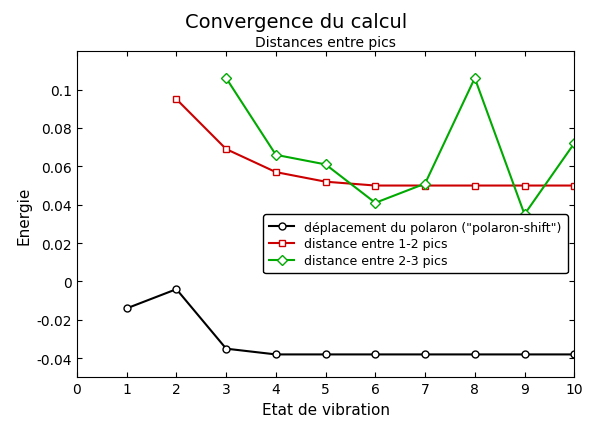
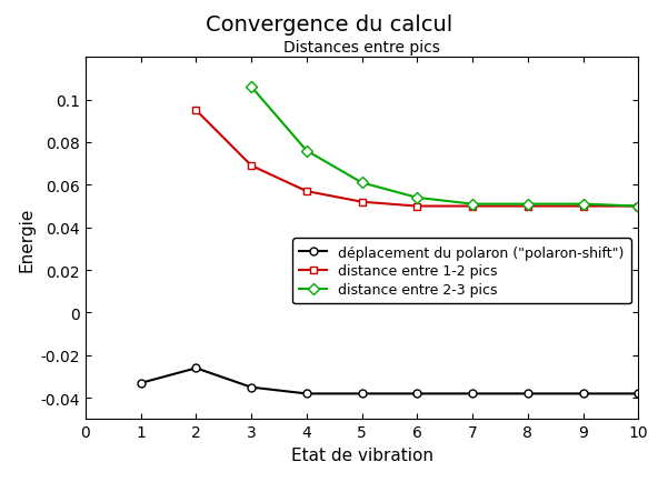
déplacement du polaron ("polaron-shift")/1: -0.014 -> -0.033
déplacement du polaron ("polaron-shift")/2: -0.004 -> -0.026
distance entre 2-3 pics/4: 0.066 -> 0.076
distance entre 2-3 pics/6: 0.041 -> 0.054
distance entre 2-3 pics/8: 0.106 -> 0.051
distance entre 2-3 pics/9: 0.035 -> 0.051
distance entre 2-3 pics/10: 0.072 -> 0.050
